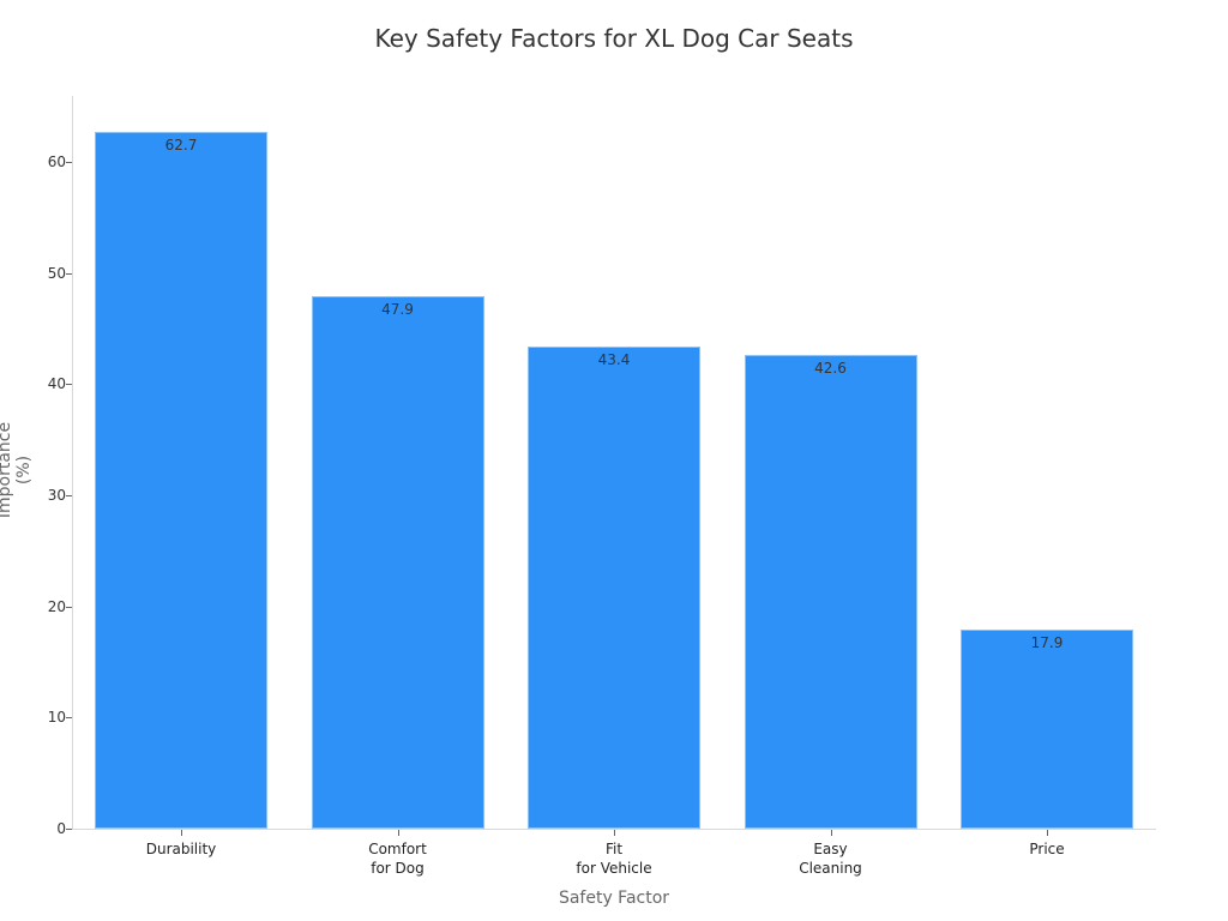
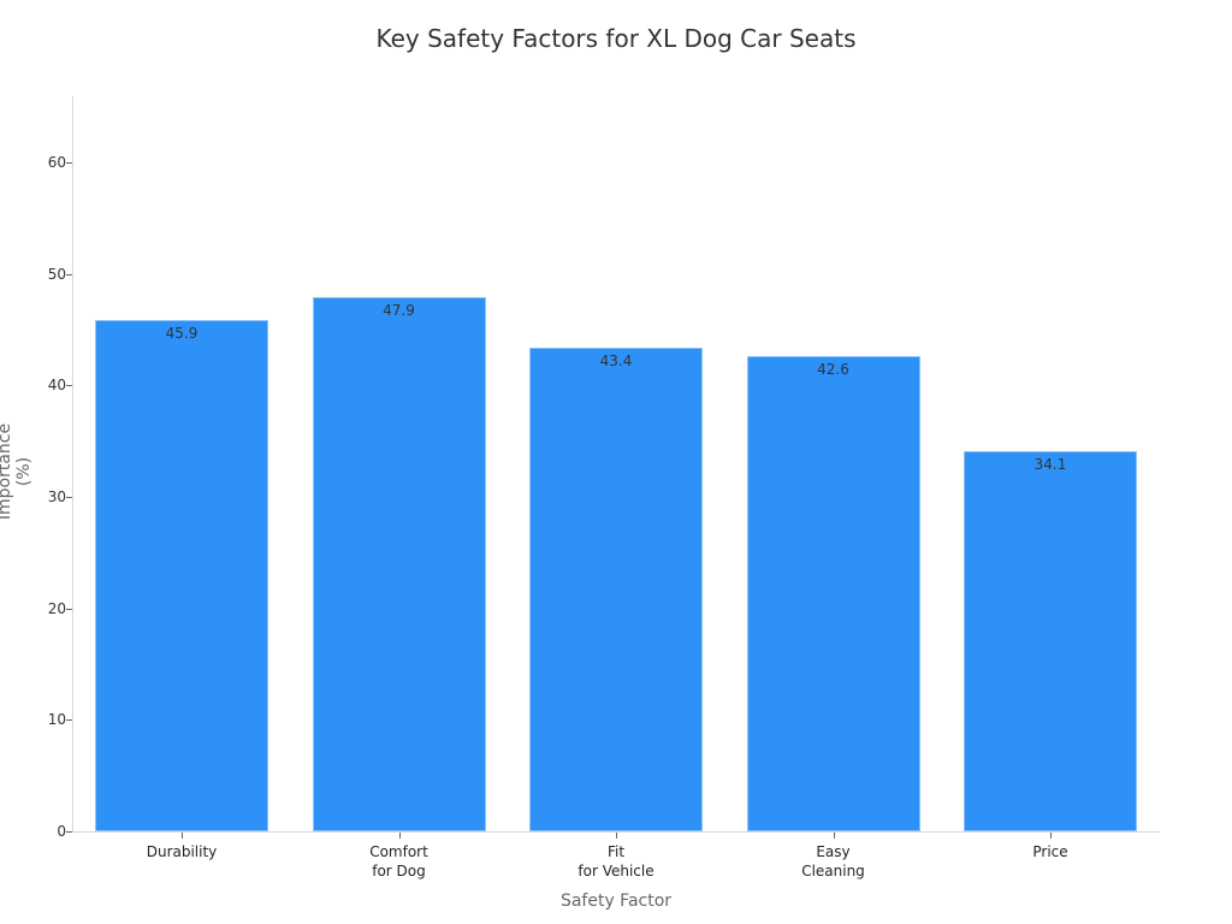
Durability: 62.7 -> 45.9
Price: 17.9 -> 34.1
